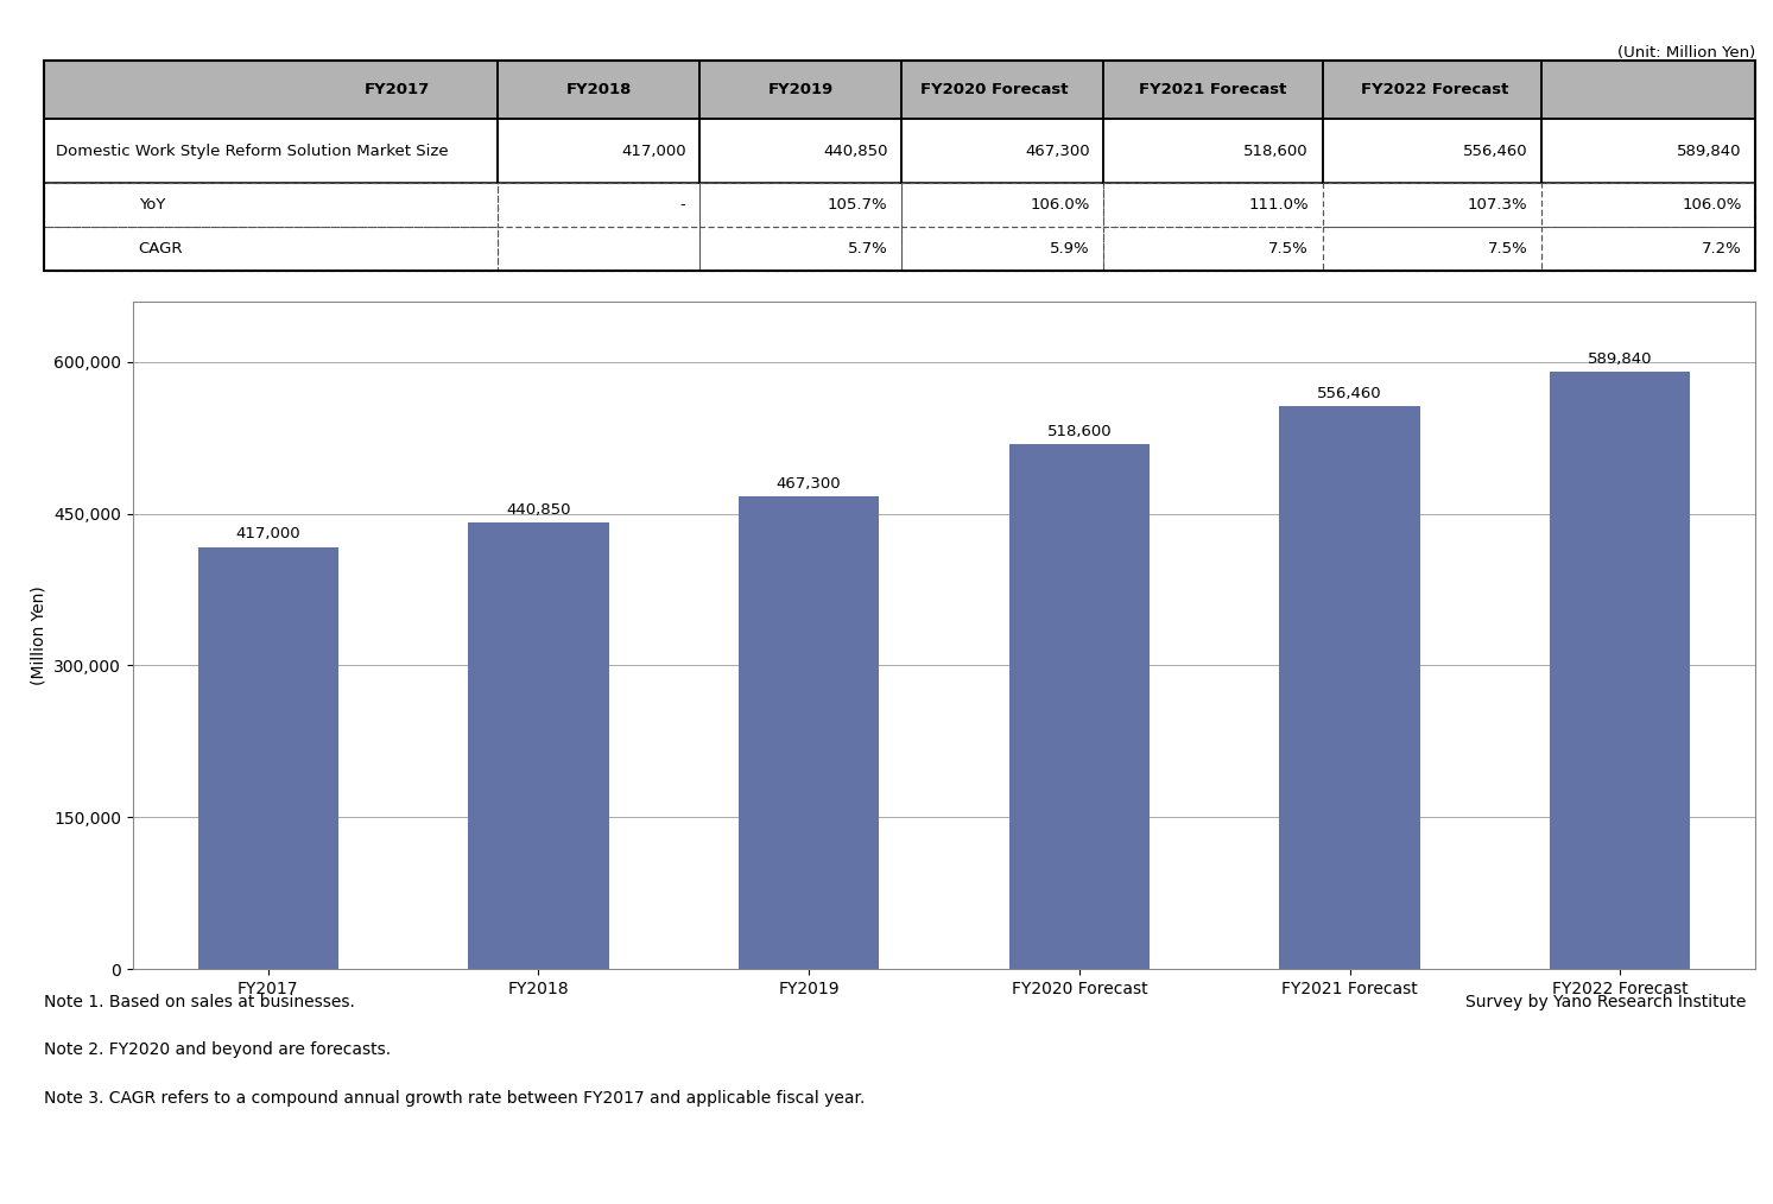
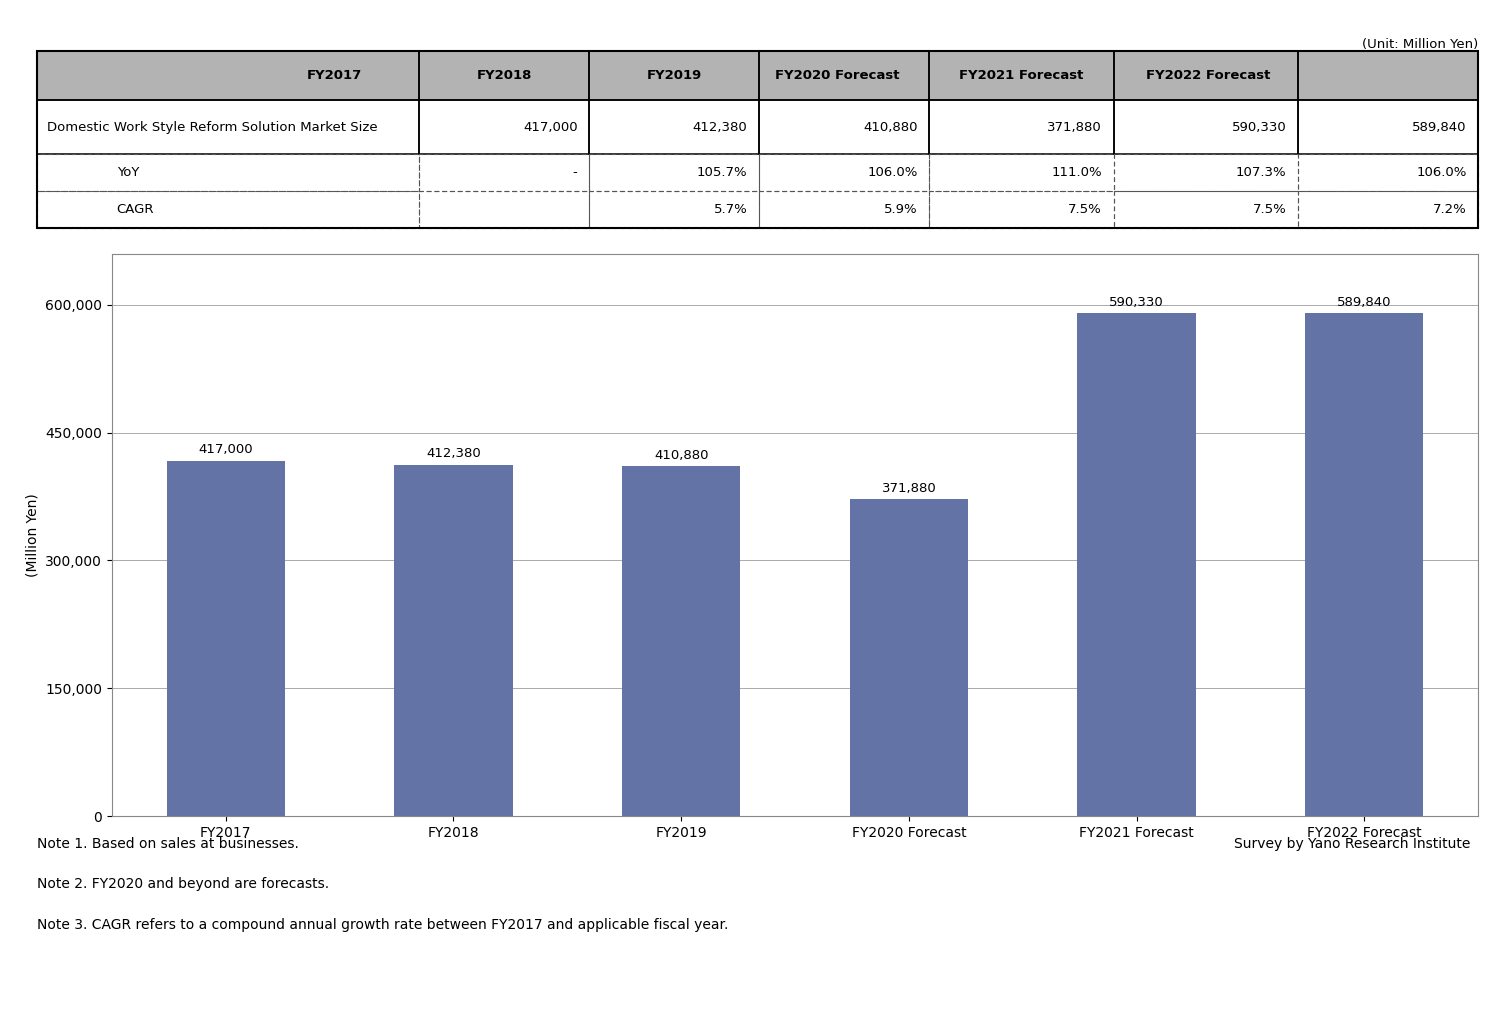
FY2018: 440,850 -> 412,380
FY2019: 467,300 -> 410,880
FY2020 Forecast: 518,600 -> 371,880
FY2021 Forecast: 556,460 -> 590,330
